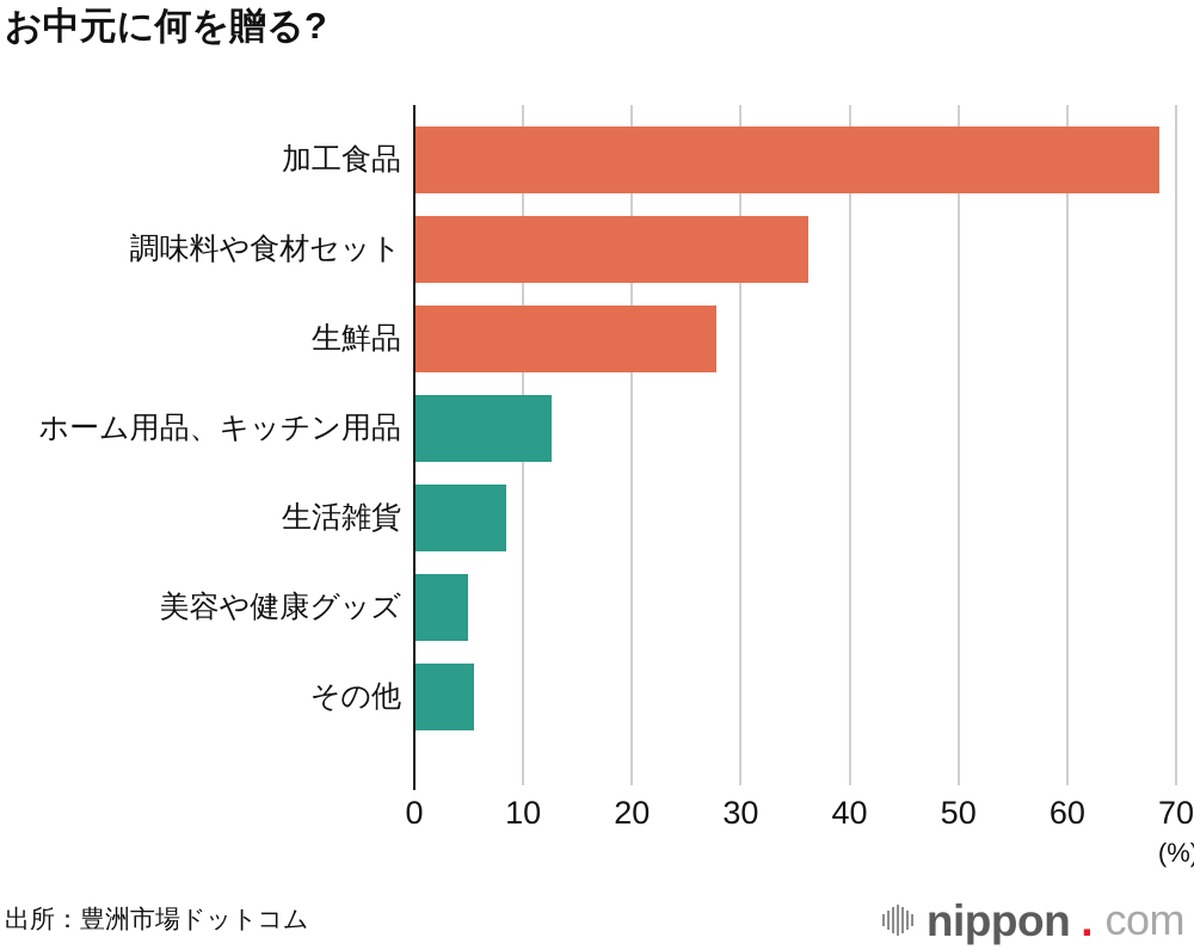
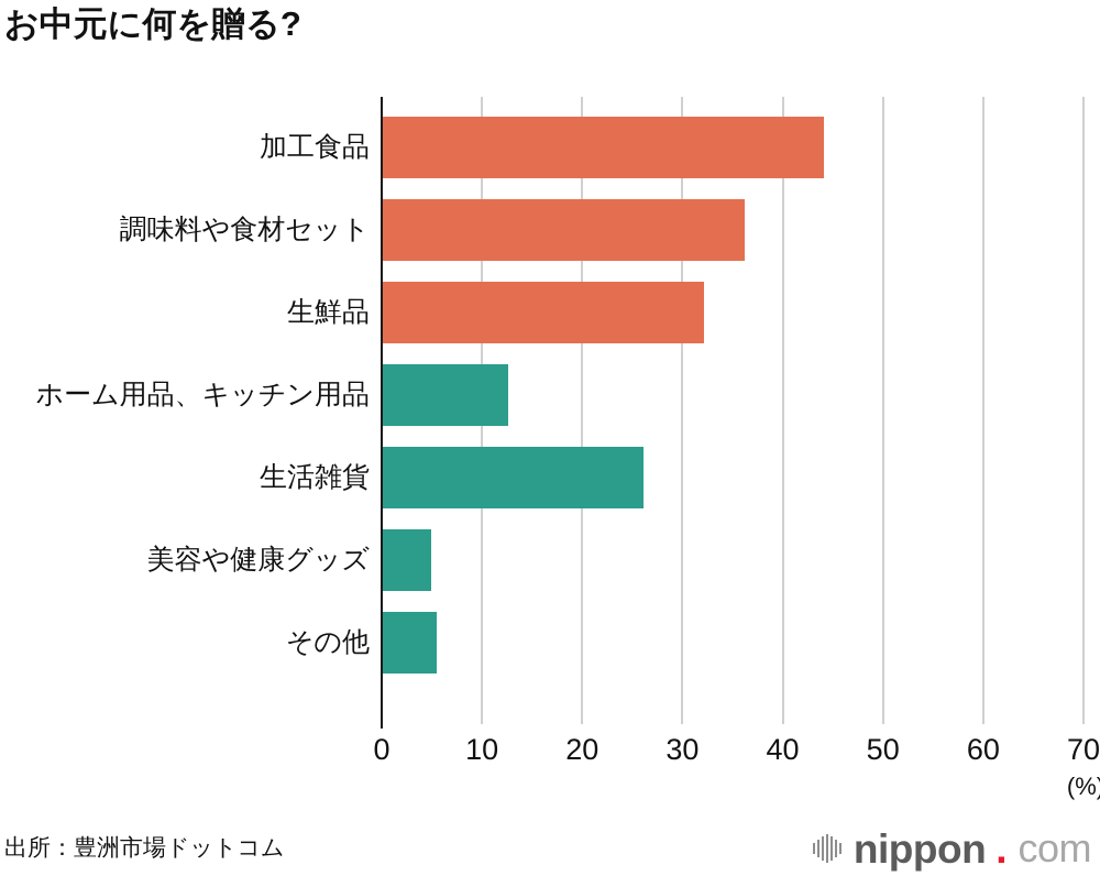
加工食品: 68 -> 44
生鮮品: 28 -> 32
生活雑貨: 8 -> 26
